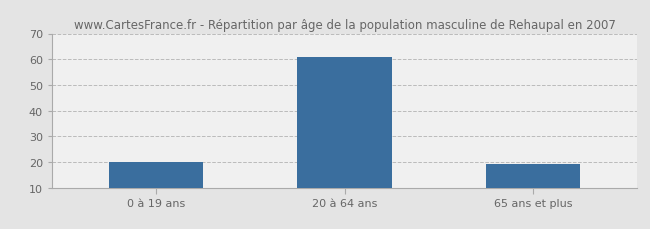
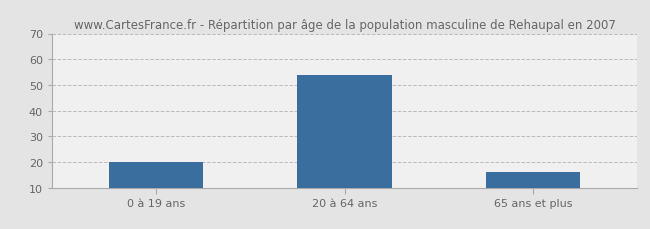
20 à 64 ans: 61 -> 54
65 ans et plus: 19 -> 16
